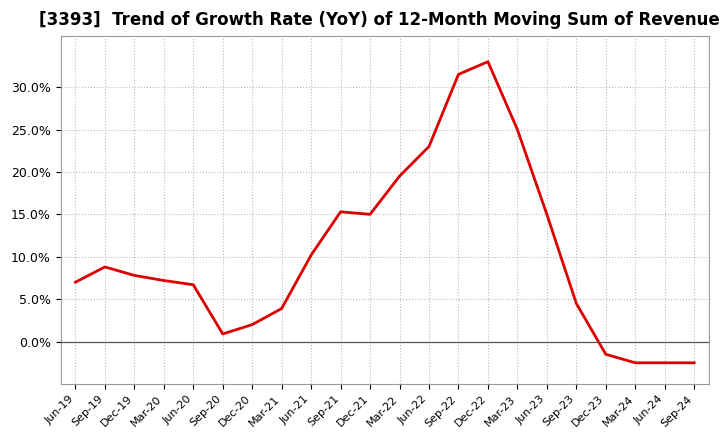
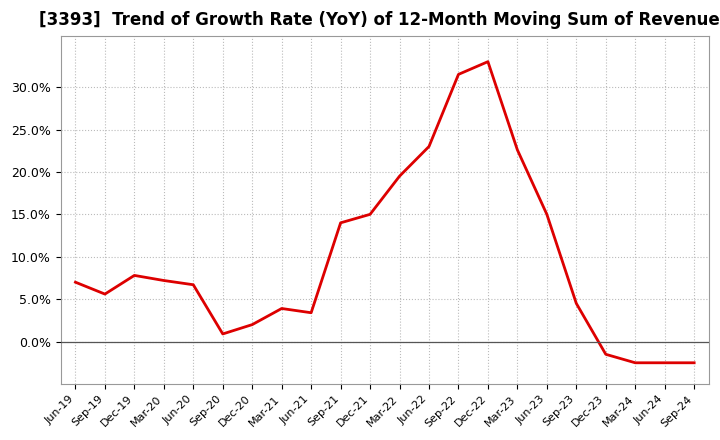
Sep-19: 8.8% -> 5.6%
Jun-21: 10.2% -> 3.4%
Sep-21: 15.3% -> 14.0%
Mar-23: 25.0% -> 22.6%
